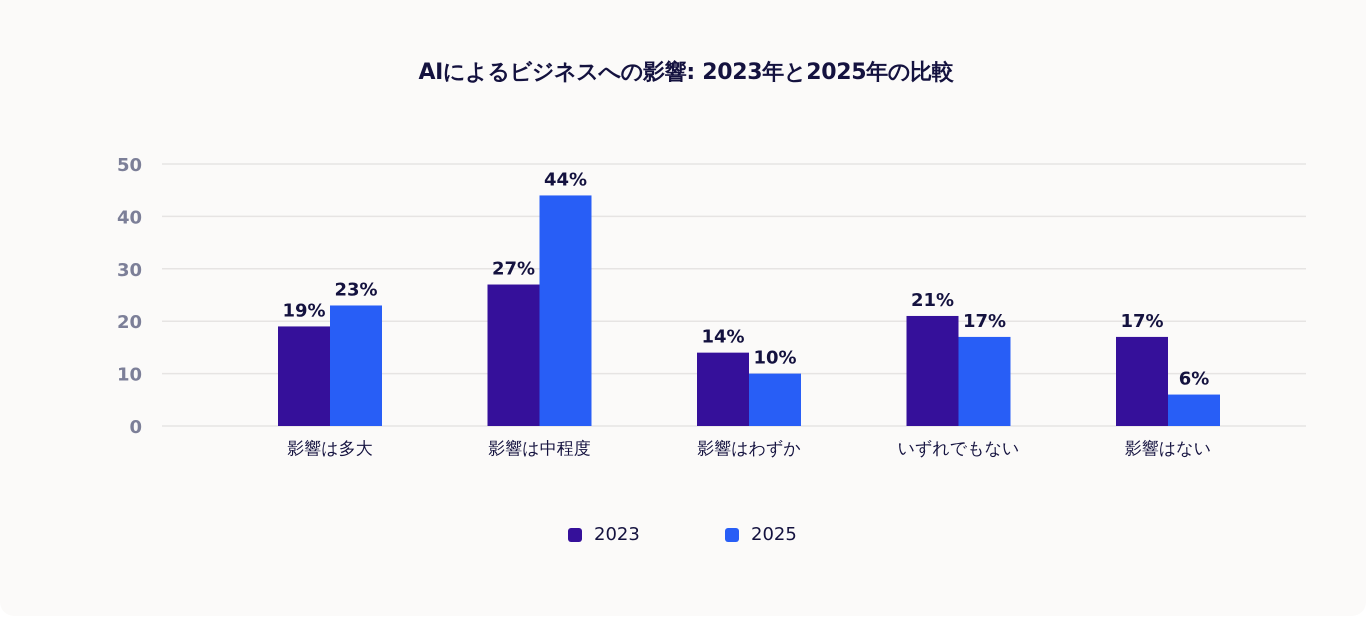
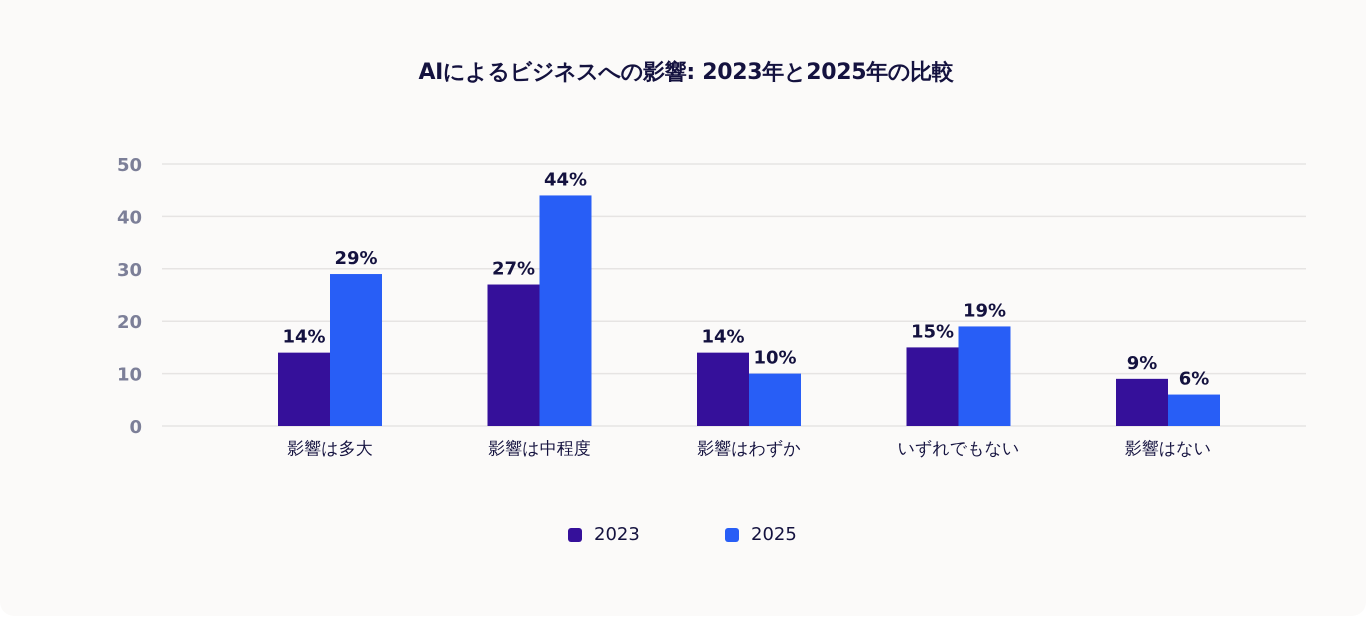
2023/影響は多大: 19% -> 14%
2025/影響は多大: 23% -> 29%
2023/いずれでもない: 21% -> 15%
2025/いずれでもない: 17% -> 19%
2023/影響はない: 17% -> 9%
